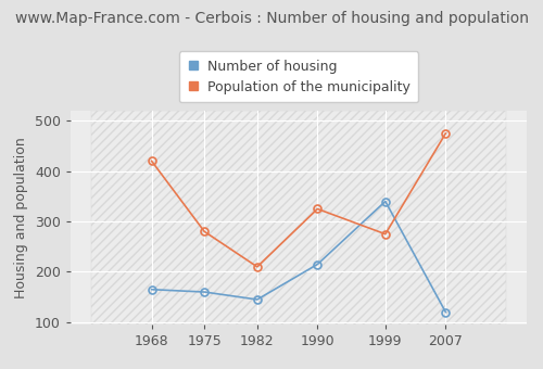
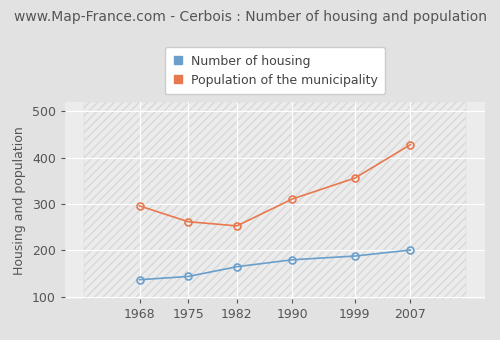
Number of housing/1968: 165 -> 137
Population of the municipality/1968: 420 -> 296
Number of housing/1975: 160 -> 144
Population of the municipality/1975: 280 -> 262
Number of housing/1982: 145 -> 165
Population of the municipality/1982: 210 -> 253
Number of housing/1990: 215 -> 180
Population of the municipality/1990: 325 -> 311
Number of housing/1999: 340 -> 188
Population of the municipality/1999: 275 -> 356
Number of housing/2007: 120 -> 201
Population of the municipality/2007: 475 -> 428
